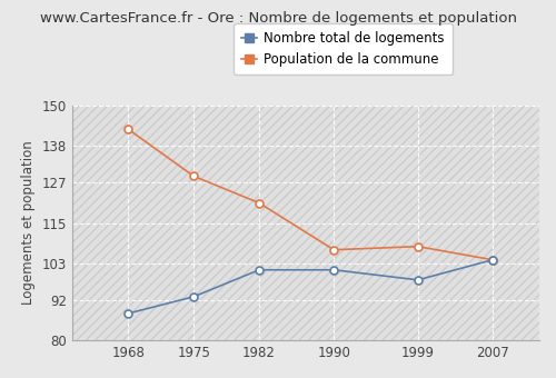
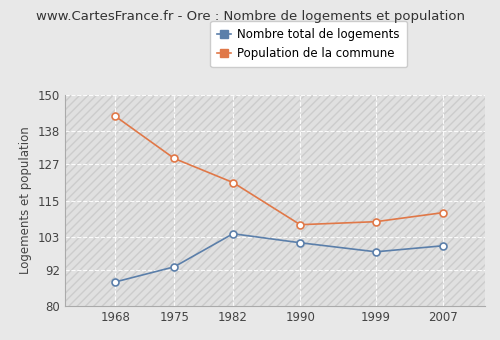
Nombre total de logements/1982: 101 -> 104
Nombre total de logements/2007: 104 -> 100
Population de la commune/2007: 104 -> 111
